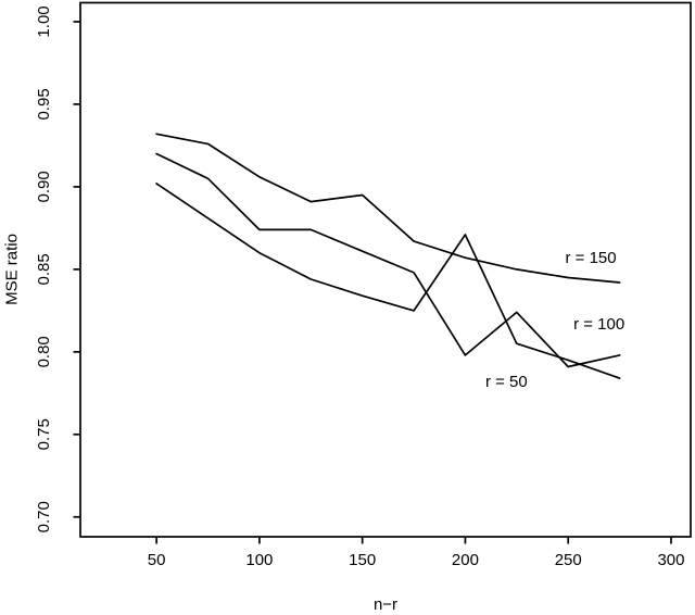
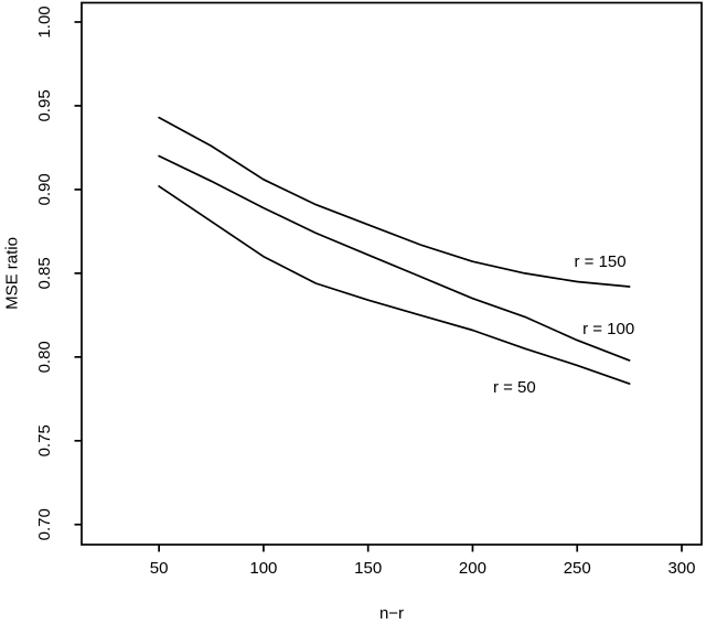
r = 150/50: 0.932 -> 0.943
r = 100/100: 0.874 -> 0.889
r = 150/150: 0.895 -> 0.879
r = 100/200: 0.798 -> 0.835
r = 50/200: 0.871 -> 0.816
r = 100/250: 0.791 -> 0.810
